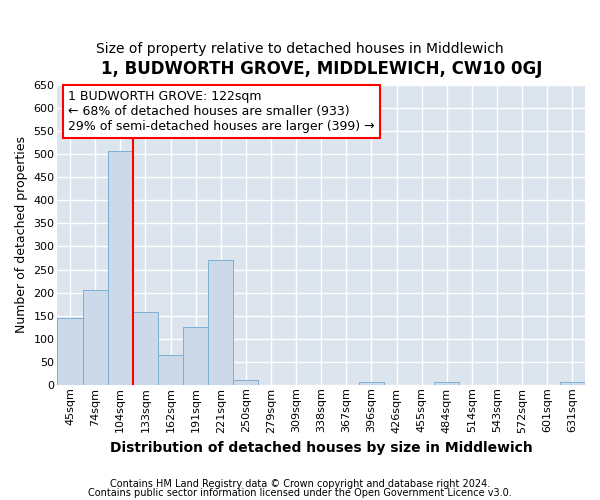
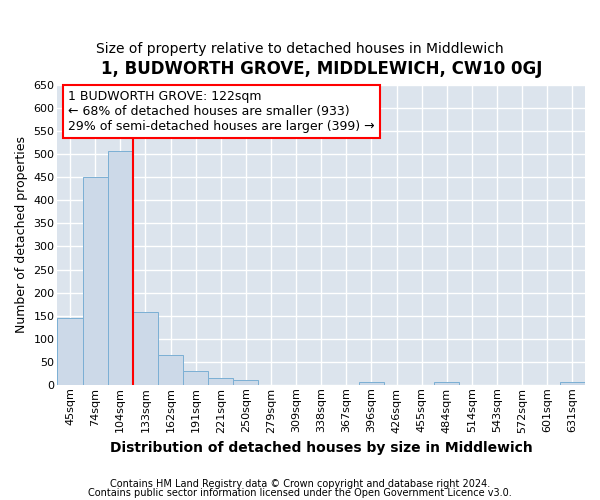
74sqm: 205 -> 450
191sqm: 125 -> 30
221sqm: 270 -> 14
